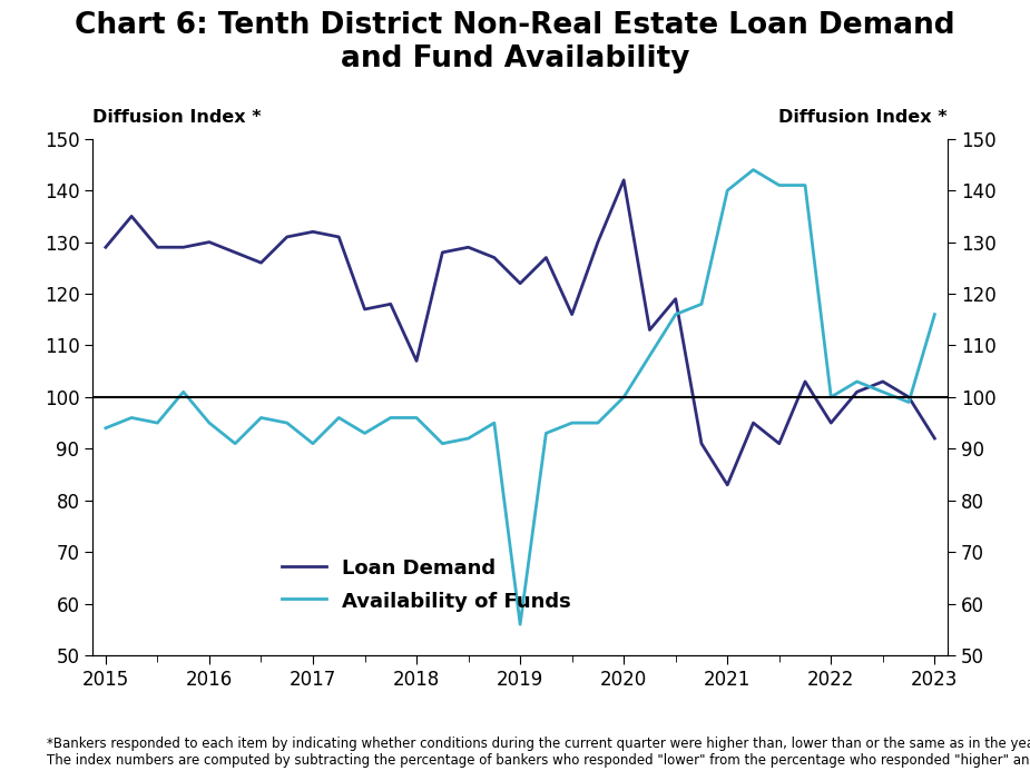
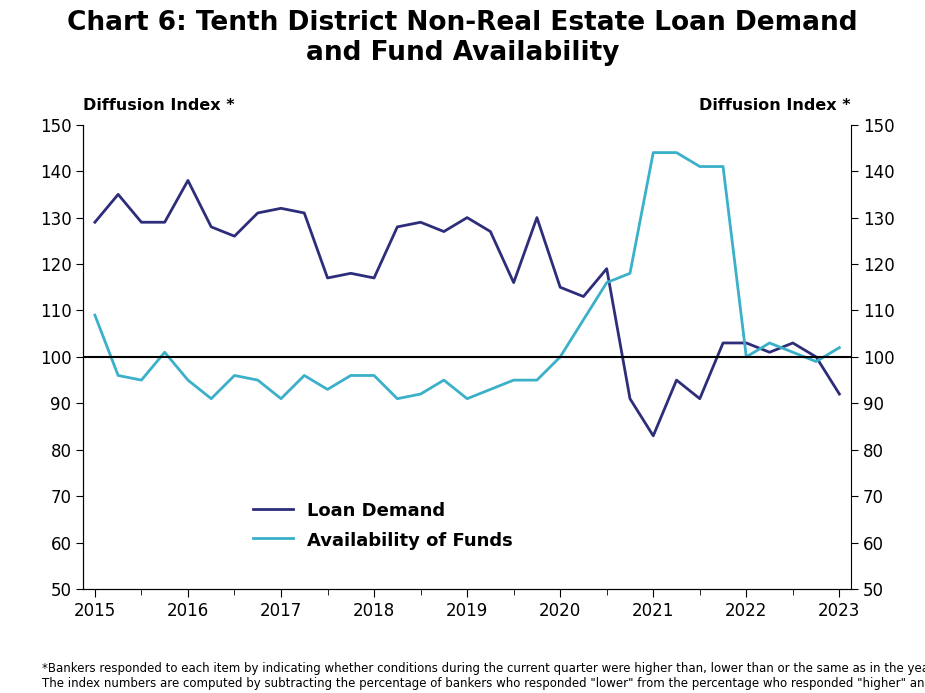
Availability of Funds/2015: 94 -> 109
Loan Demand/2016: 130 -> 138
Loan Demand/2018: 107 -> 117
Loan Demand/2019: 122 -> 130
Availability of Funds/2019: 56 -> 91
Loan Demand/2020: 142 -> 115
Availability of Funds/2021: 140 -> 144
Loan Demand/2022: 95 -> 103
Availability of Funds/2023: 116 -> 102
